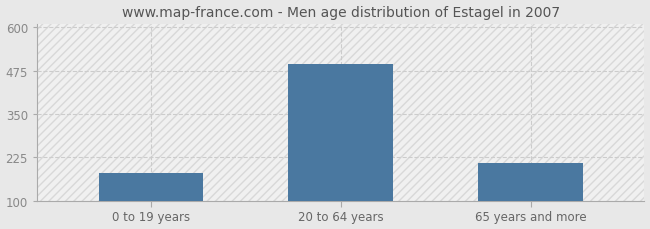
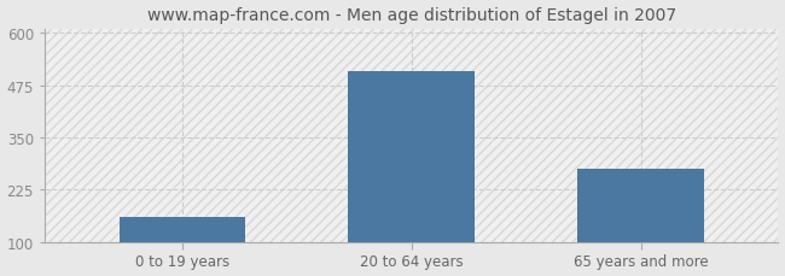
0 to 19 years: 180 -> 160
20 to 64 years: 493 -> 510
65 years and more: 210 -> 275
